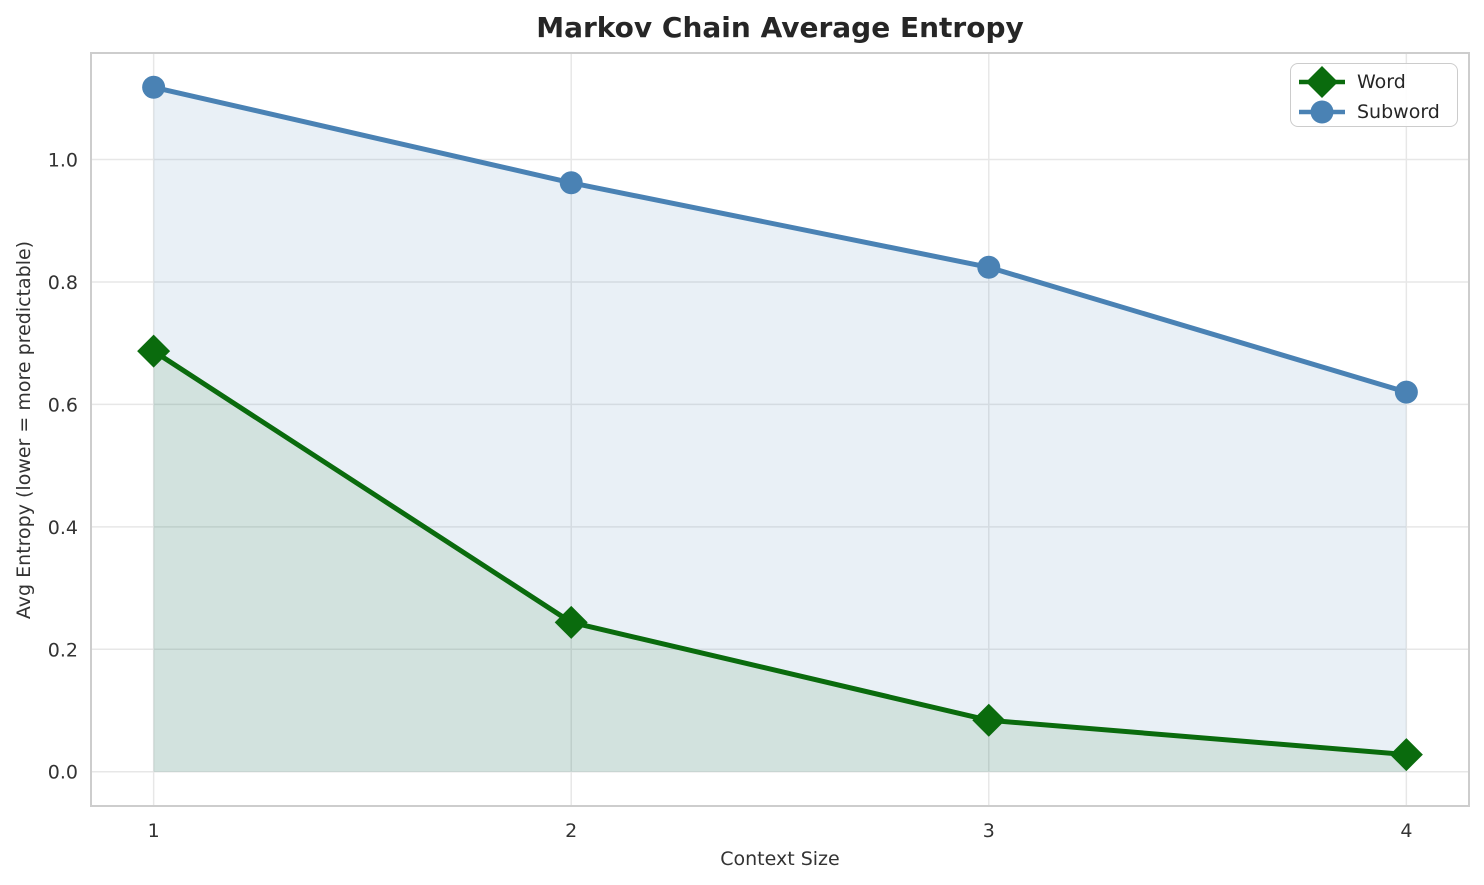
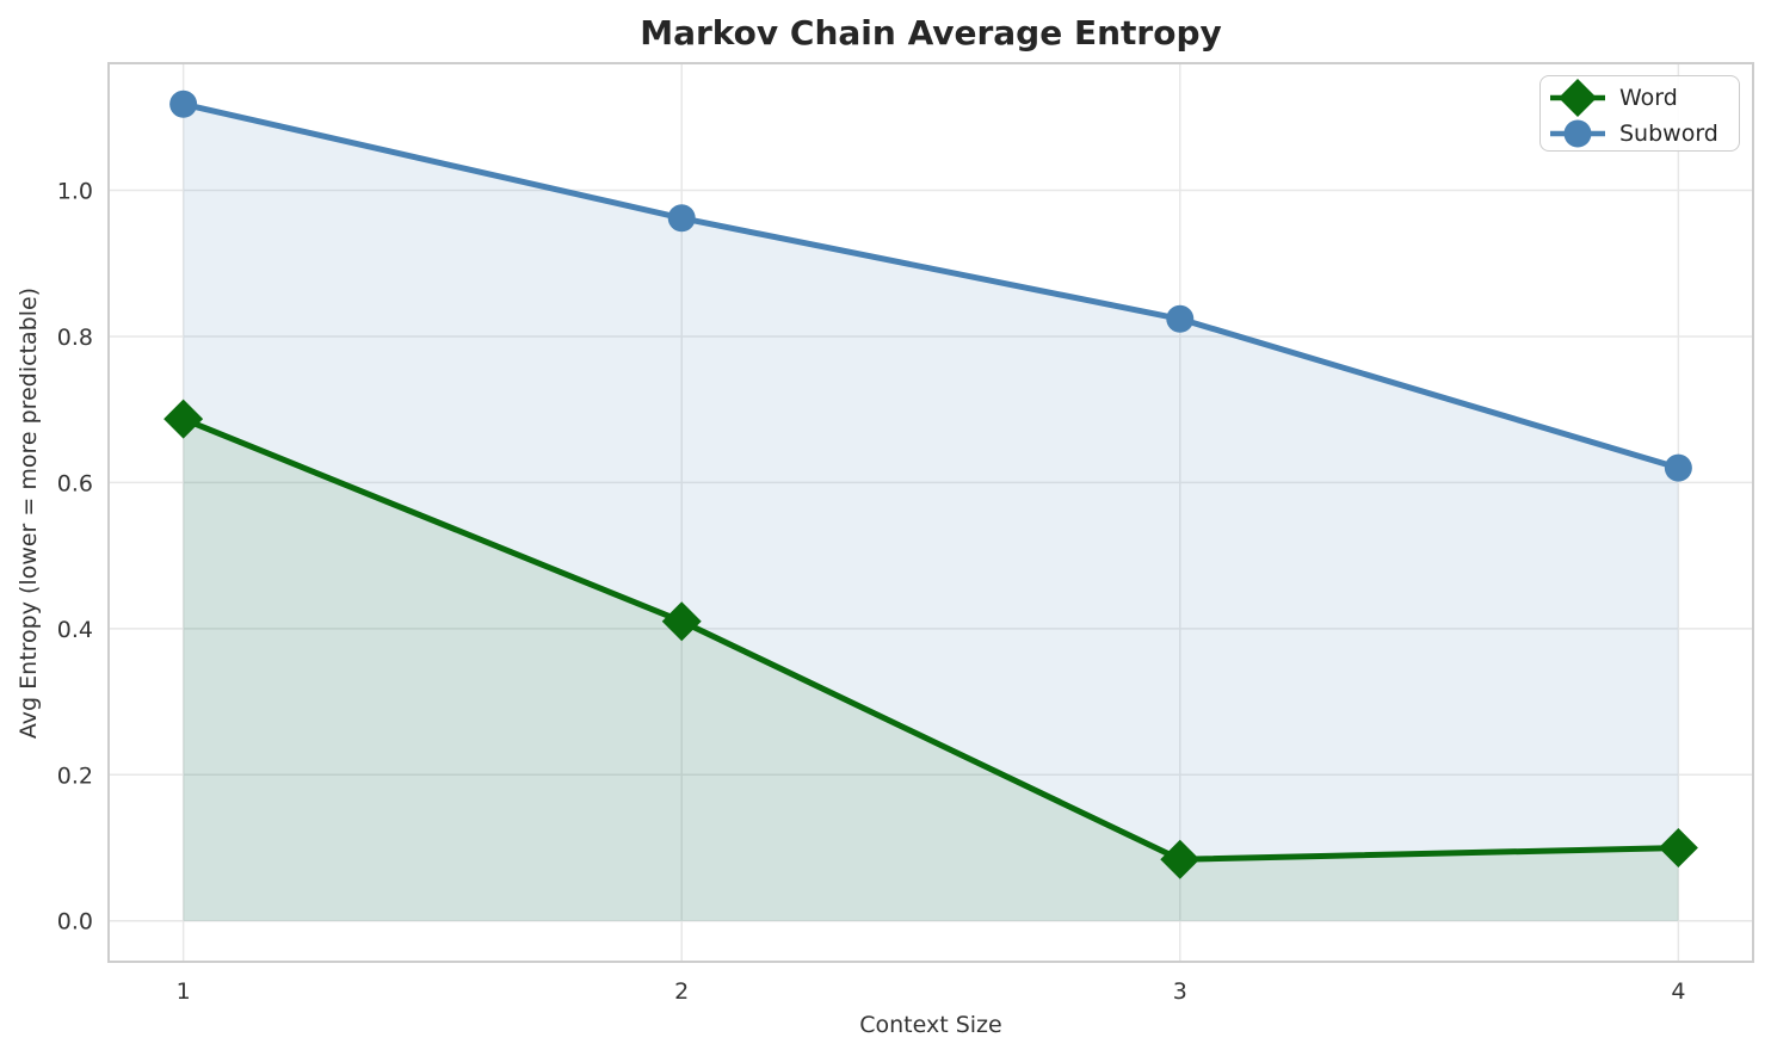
Word/2: 0.24 -> 0.41
Word/4: 0.03 -> 0.10
